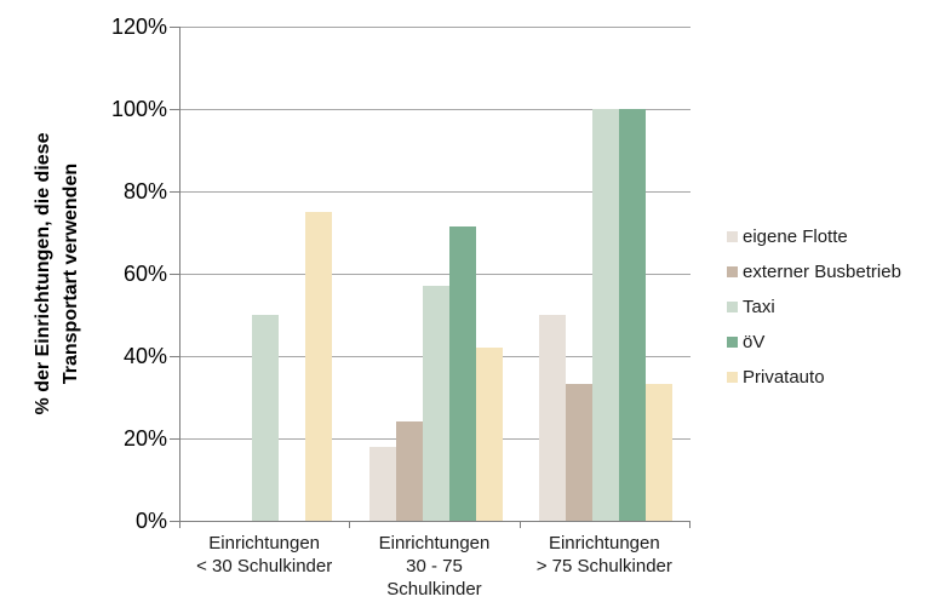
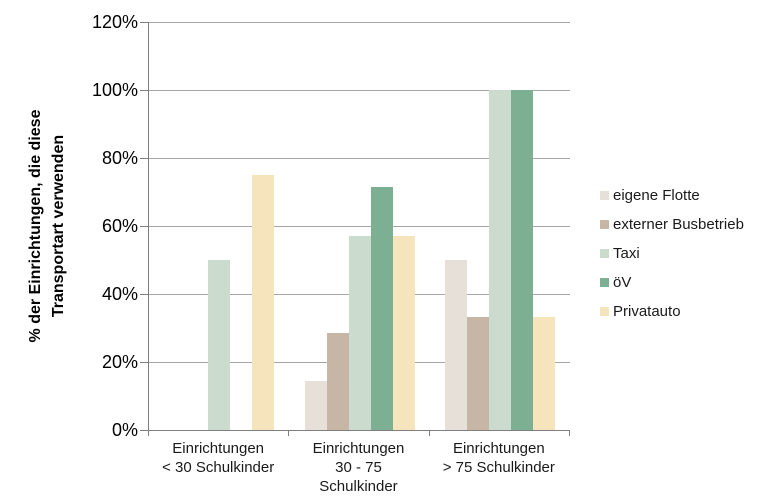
eigene Flotte/Einrichtungen 30 - 75 Schulkinder: 18% -> 14%
externer Busbetrieb/Einrichtungen 30 - 75 Schulkinder: 24% -> 29%
Privatauto/Einrichtungen 30 - 75 Schulkinder: 42% -> 57%
